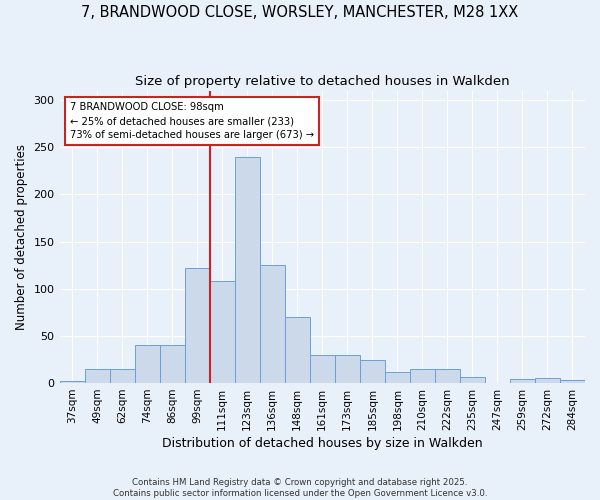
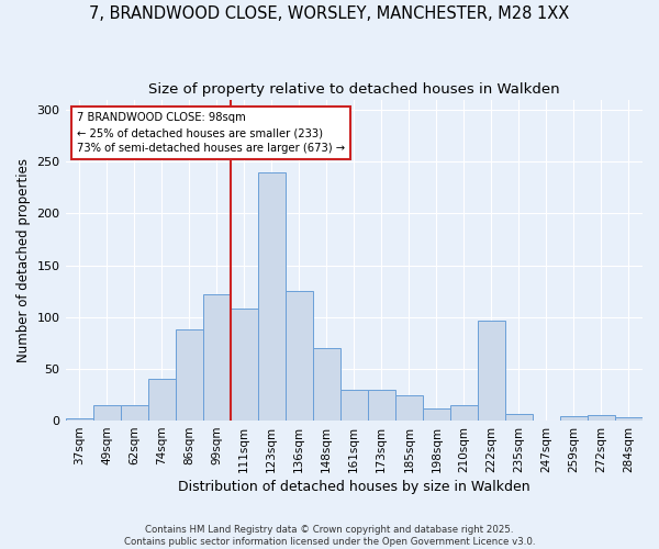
86sqm: 40 -> 88
222sqm: 15 -> 96
